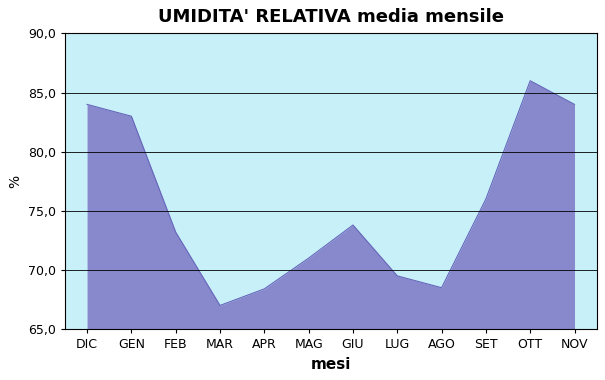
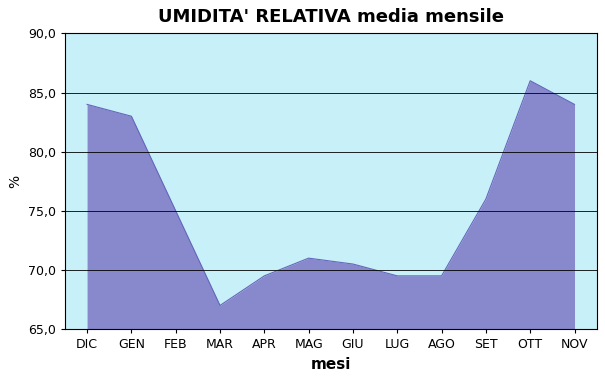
FEB: 73,2 -> 75,0
APR: 68,4 -> 69,5
GIU: 73,8 -> 70,5
AGO: 68,5 -> 69,5
